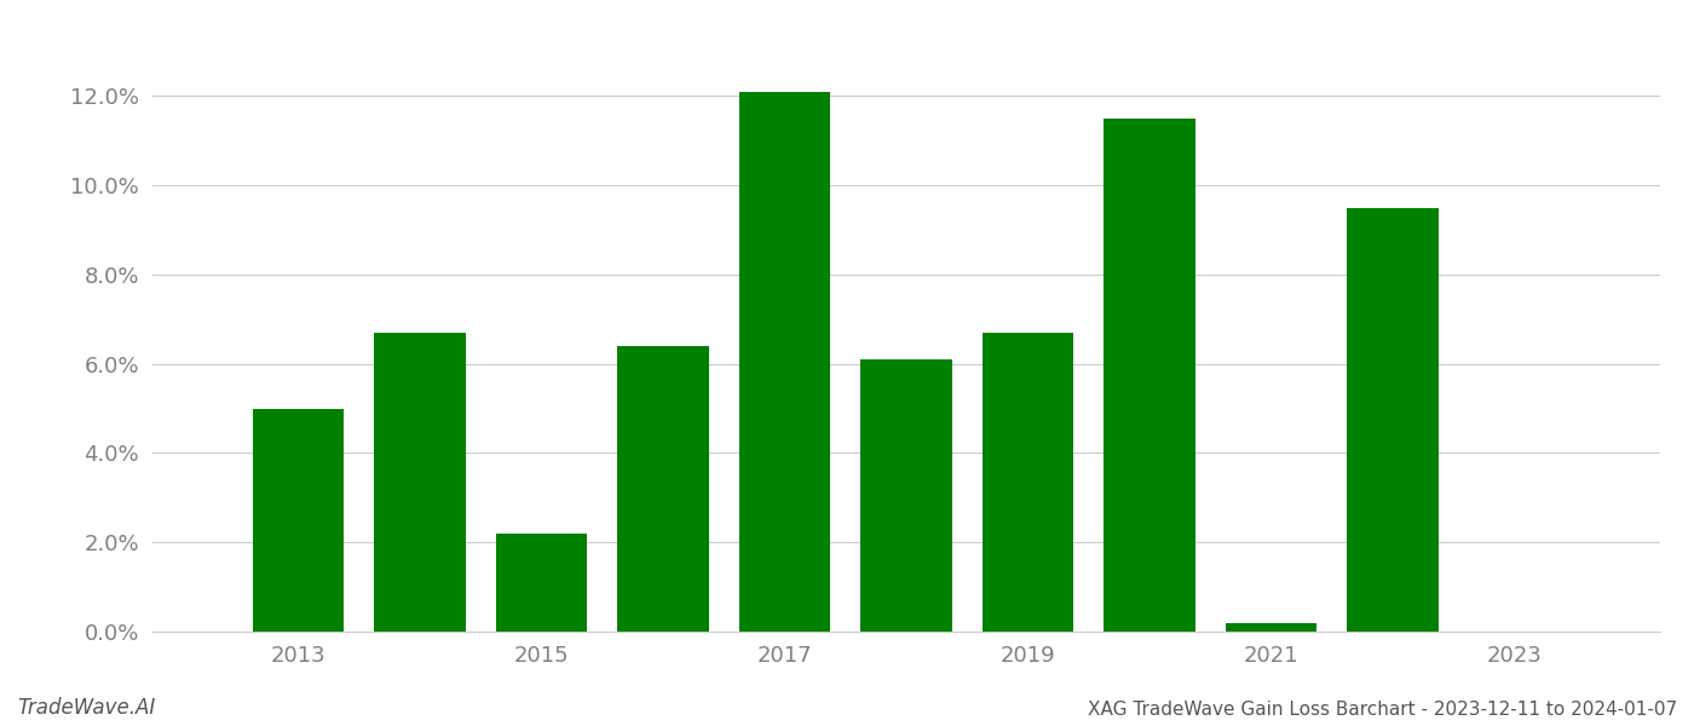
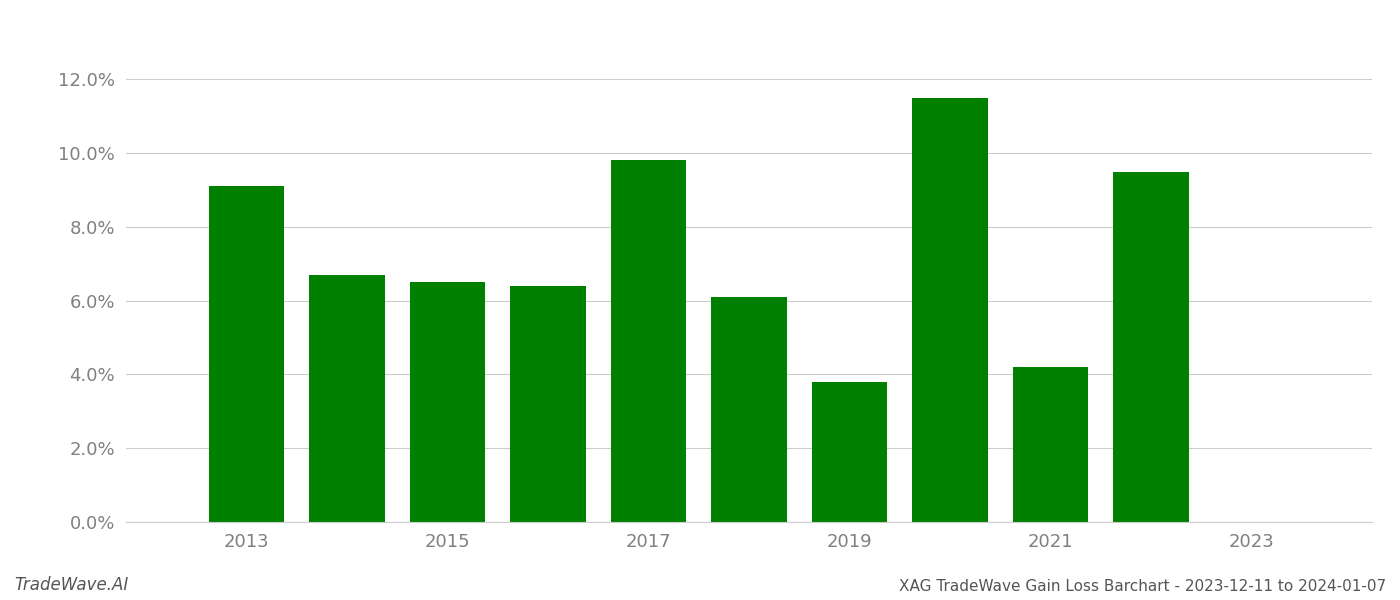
2013: 5.0% -> 9.1%
2015: 2.2% -> 6.5%
2017: 12.1% -> 9.8%
2019: 6.7% -> 3.8%
2021: 0.2% -> 4.2%
